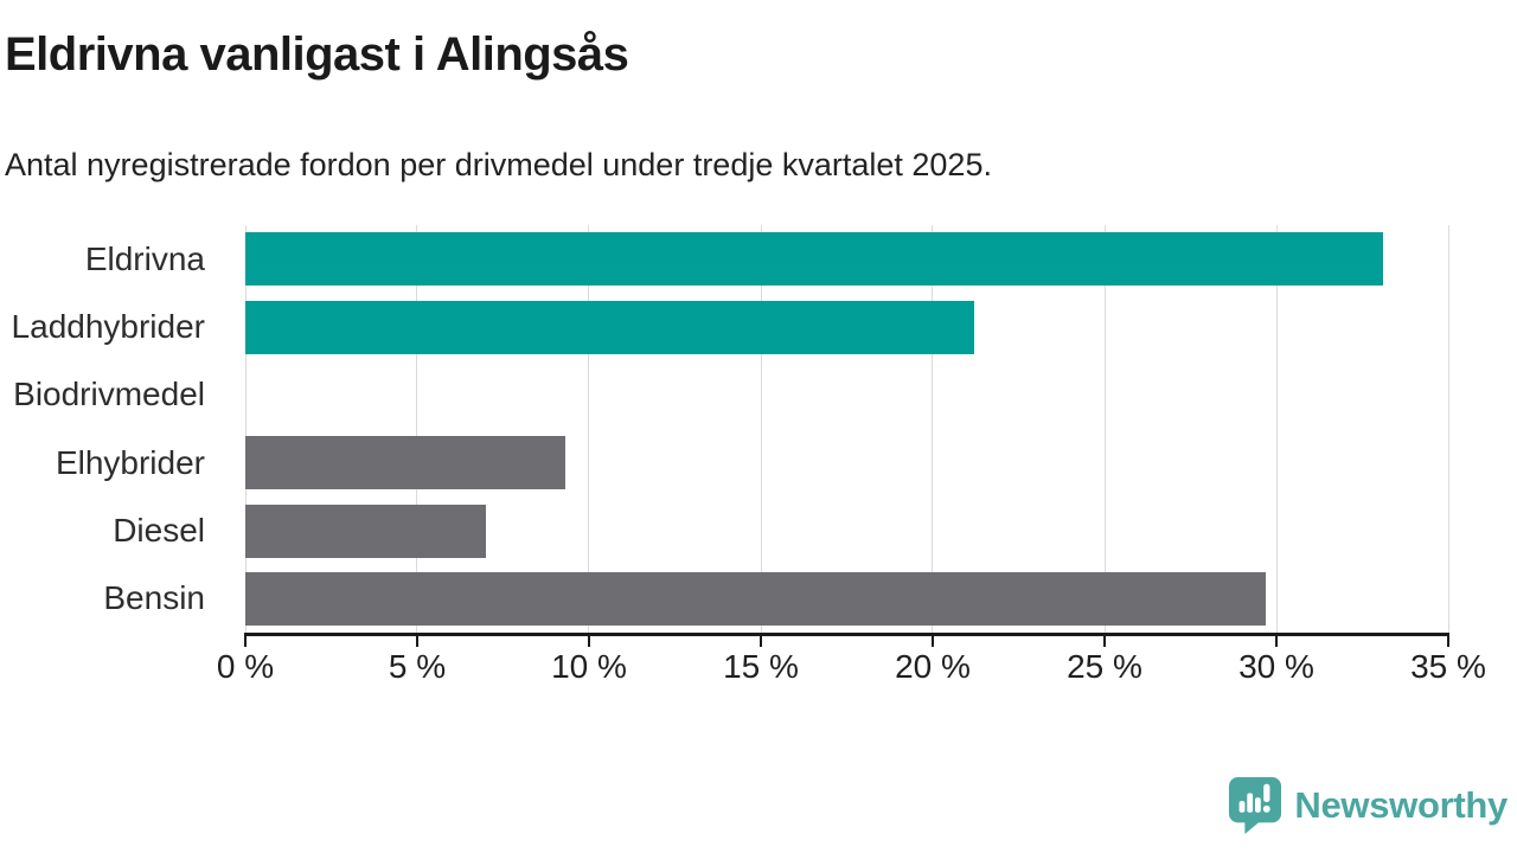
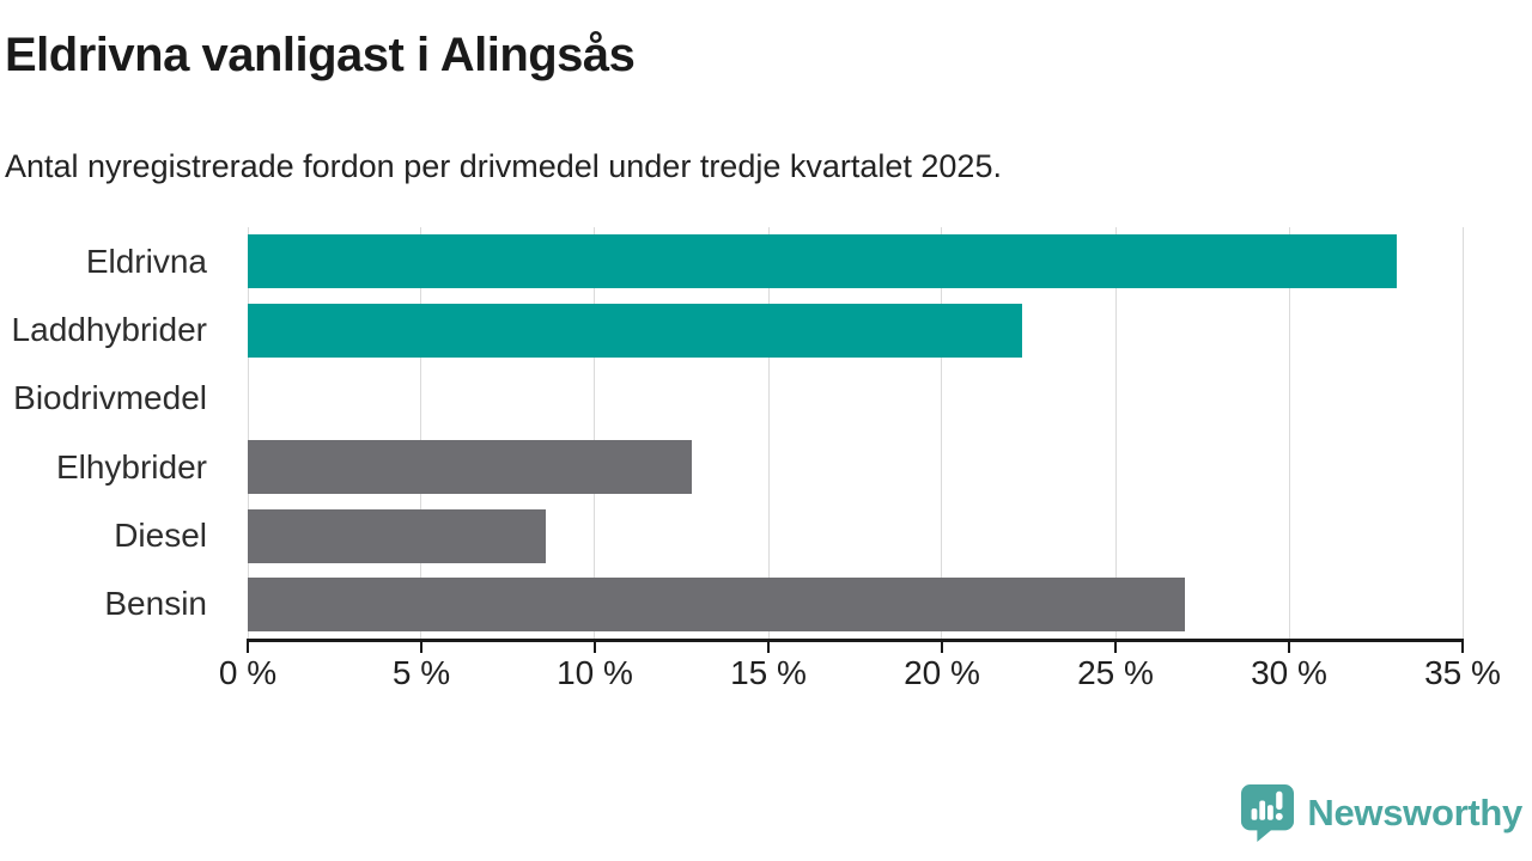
Laddhybrider: 21.2% -> 22.3%
Elhybrider: 9.3% -> 12.8%
Diesel: 7.0% -> 8.6%
Bensin: 29.7% -> 27.0%
